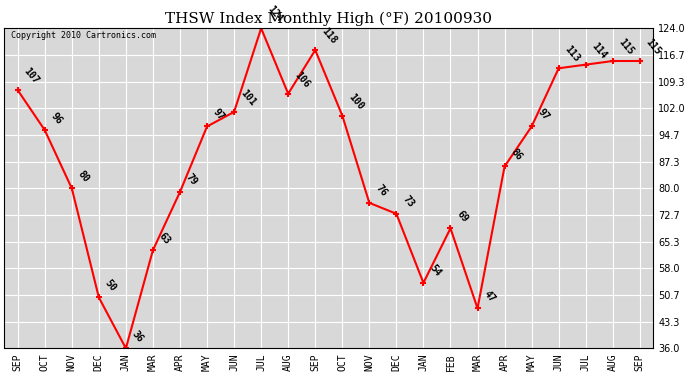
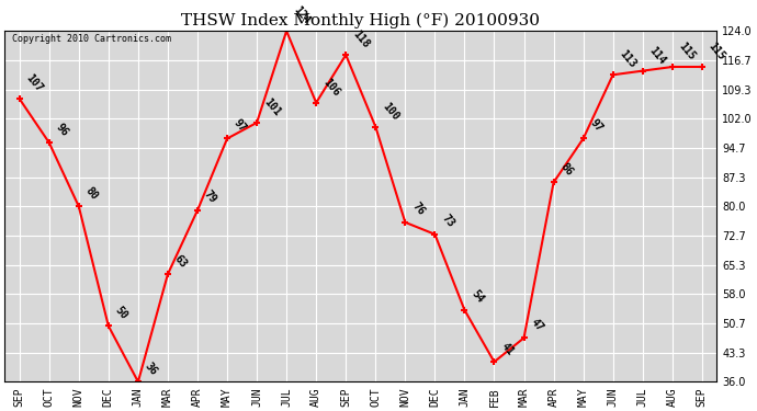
FEB: 69 -> 41
